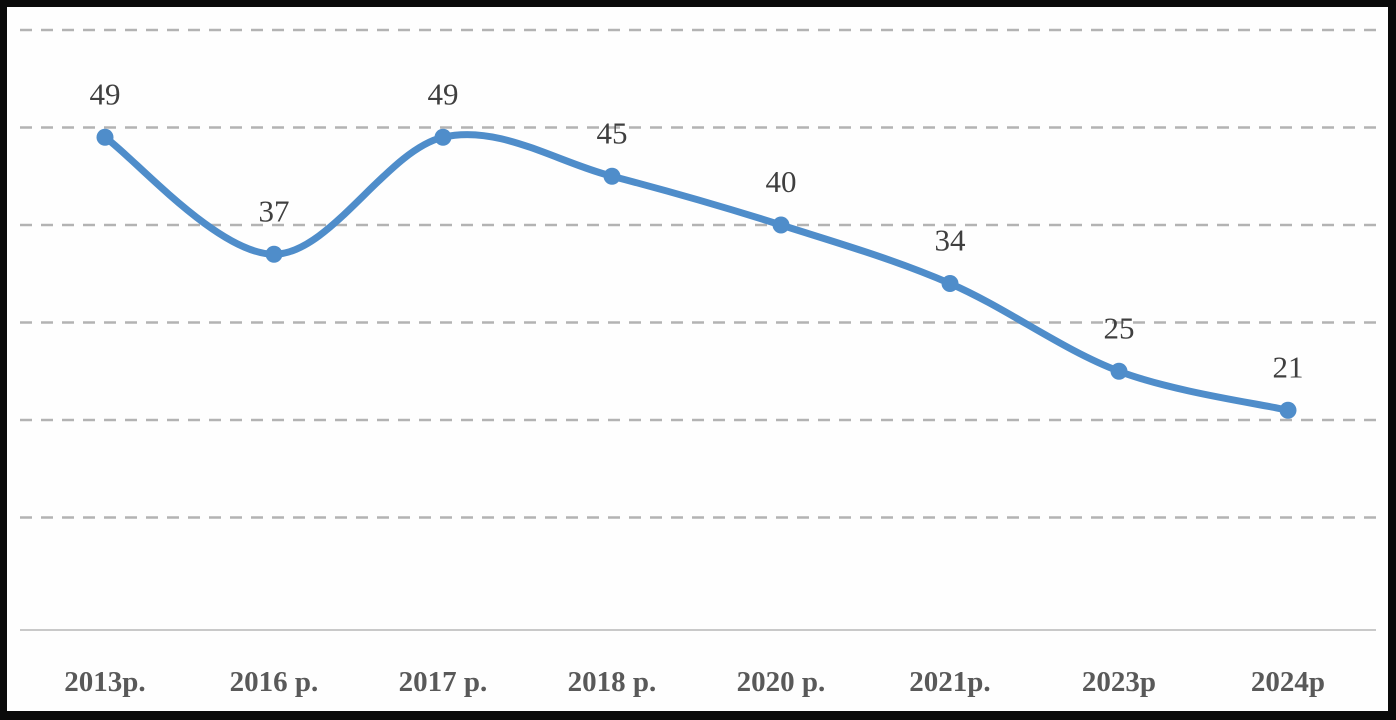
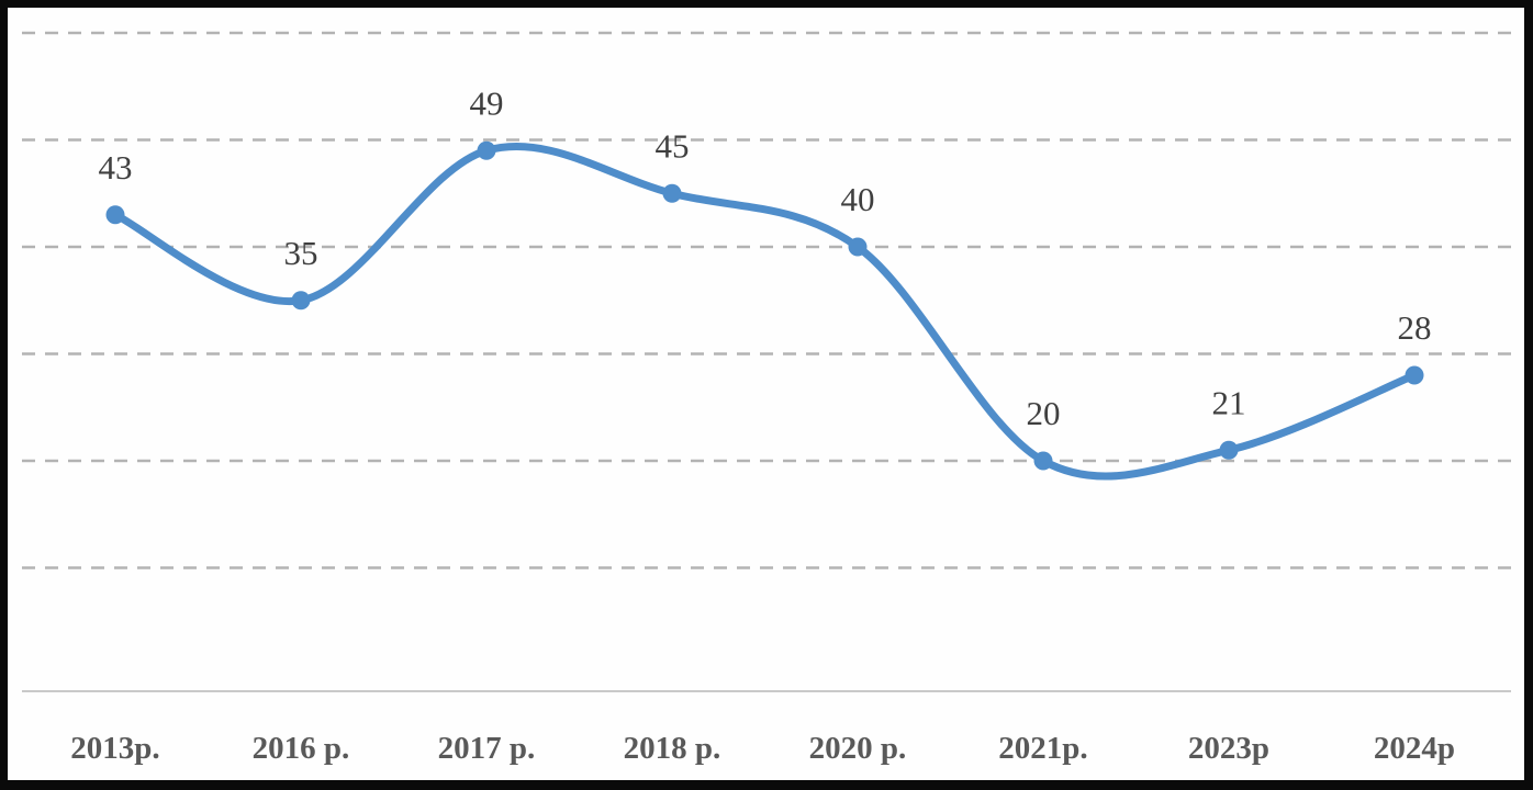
2013p.: 49 -> 43
2016 p.: 37 -> 35
2021p.: 34 -> 20
2023p: 25 -> 21
2024p: 21 -> 28
